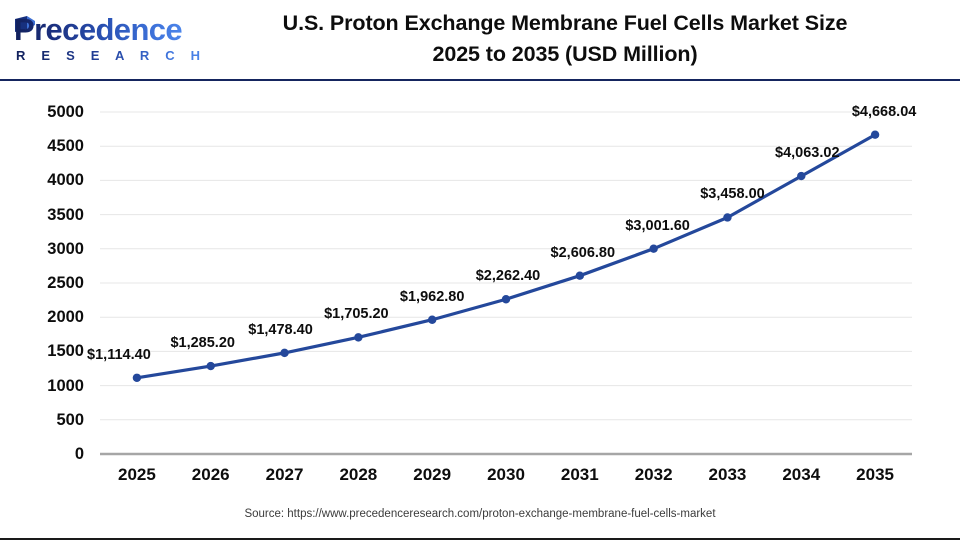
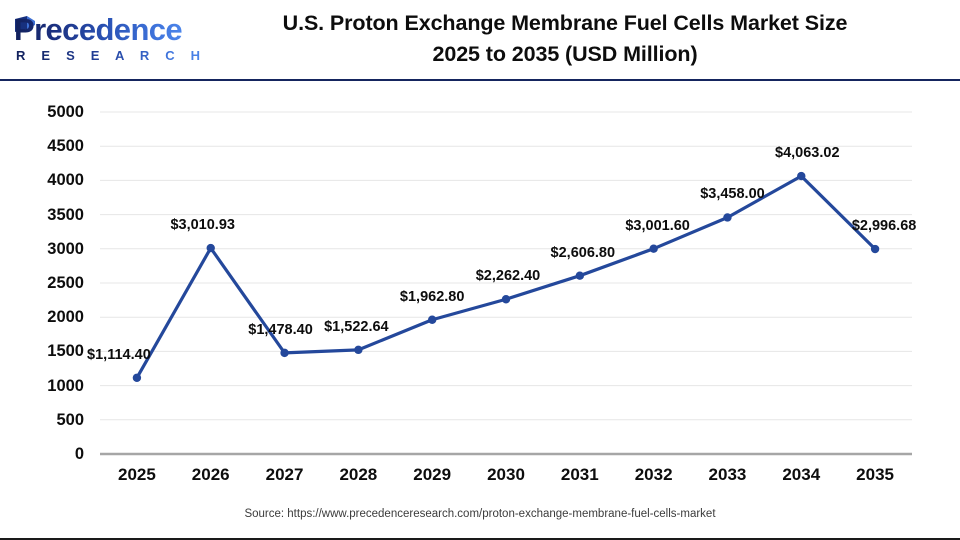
2026: $1,285.20 -> $3,010.93
2028: $1,705.20 -> $1,522.64
2035: $4,668.04 -> $2,996.68
